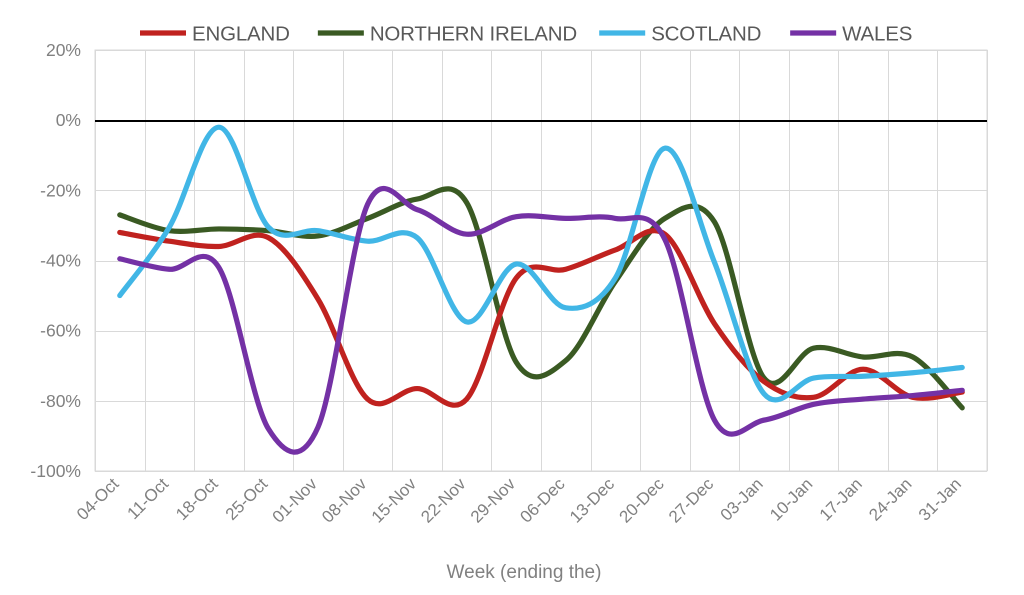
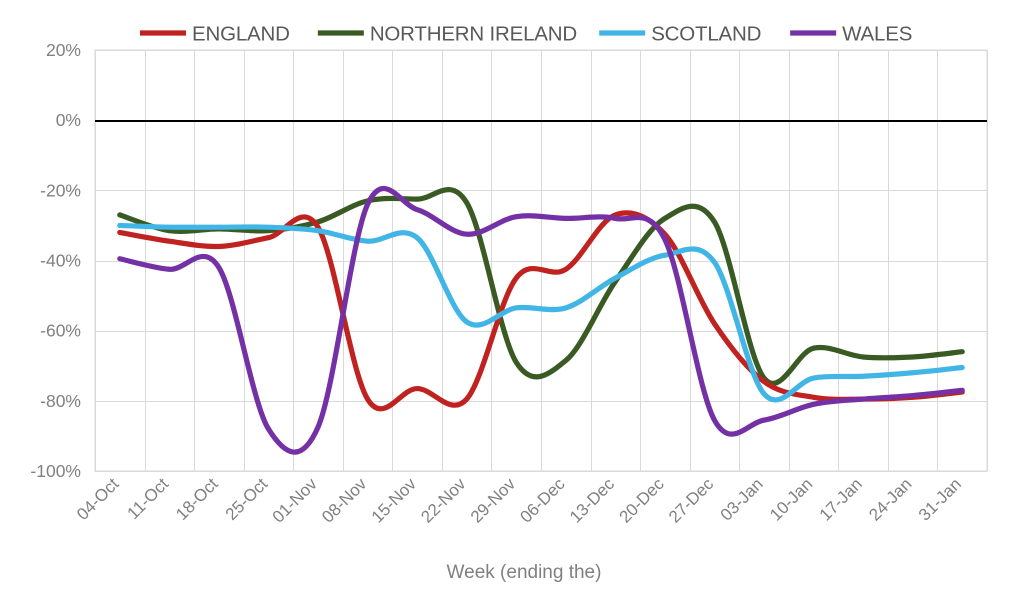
SCOTLAND/04-Oct: -50% -> -30%
SCOTLAND/18-Oct: -2% -> -30%
ENGLAND/01-Nov: -51% -> -30%
NORTHERN IRELAND/01-Nov: -33% -> -29%
NORTHERN IRELAND/08-Nov: -28% -> -23%
SCOTLAND/29-Nov: -41% -> -54%
ENGLAND/13-Dec: -37% -> -27%
SCOTLAND/20-Dec: -8% -> -38%
ENGLAND/17-Jan: -71% -> -80%
NORTHERN IRELAND/31-Jan: -82% -> -66%
